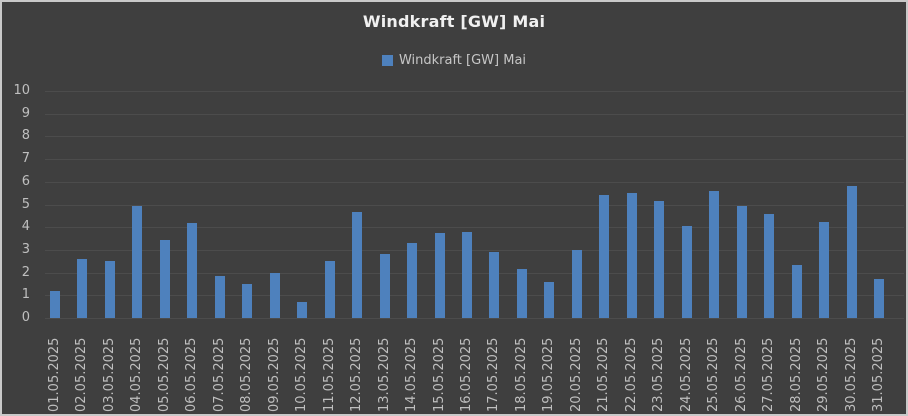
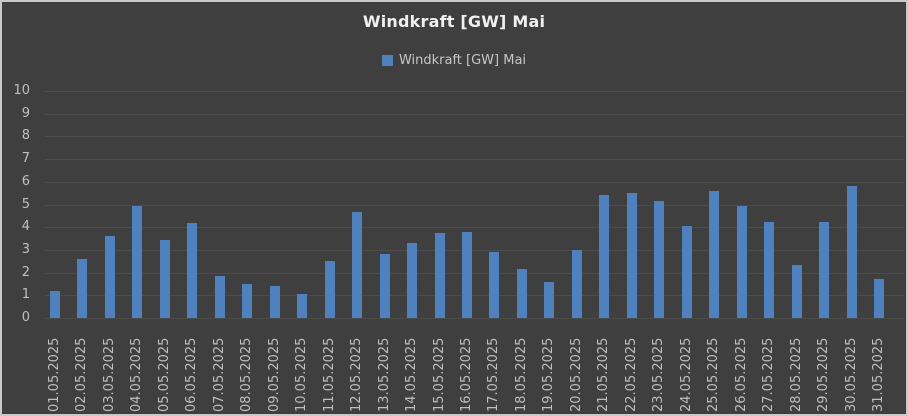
03.05.2025: 2.5 -> 3.6
09.05.2025: 2.0 -> 1.4
10.05.2025: 0.7 -> 1.1
27.05.2025: 4.6 -> 4.2
